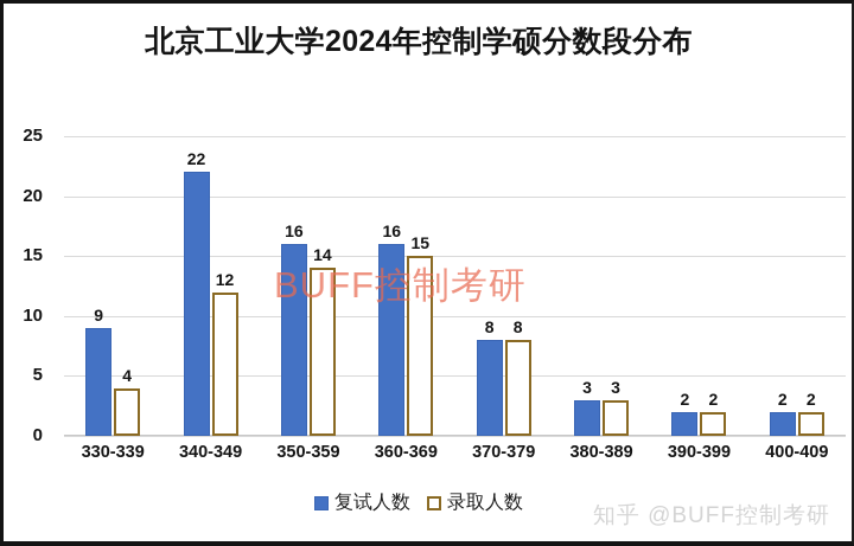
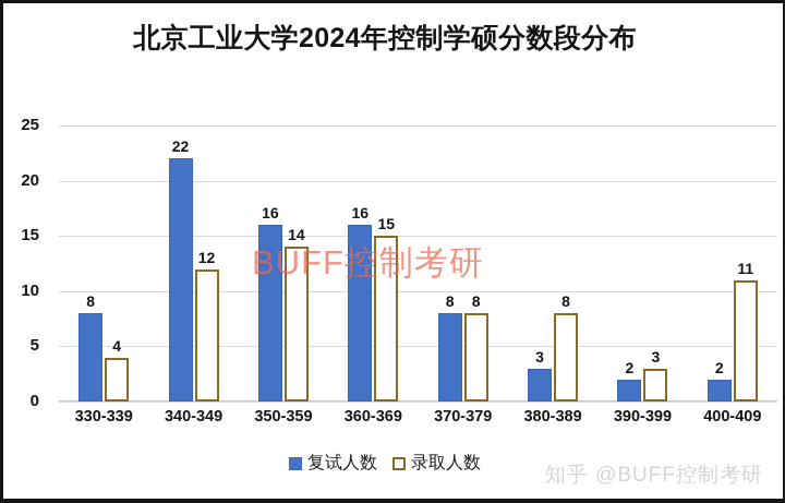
复试人数/330-339: 9 -> 8
录取人数/380-389: 3 -> 8
录取人数/390-399: 2 -> 3
录取人数/400-409: 2 -> 11
